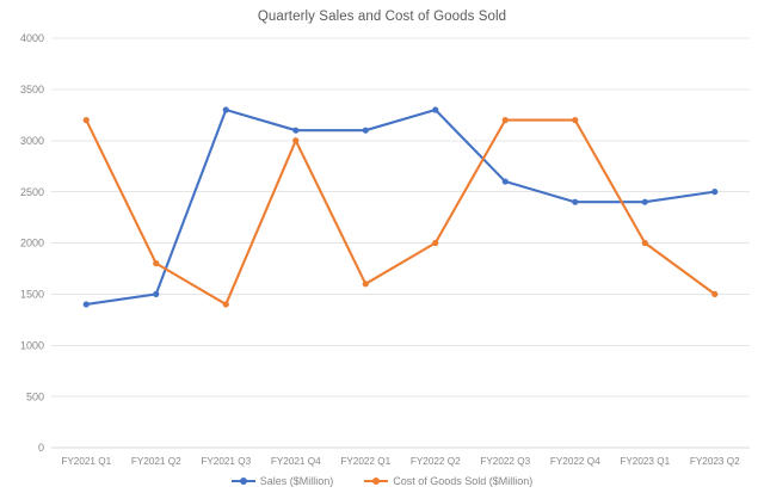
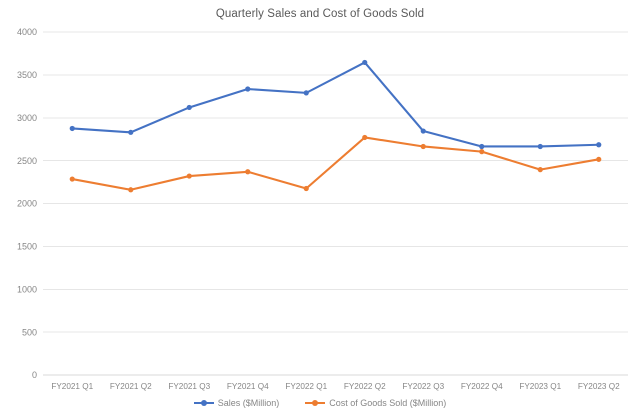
Sales ($Million)/FY2021 Q1: 1400 -> 2900
Cost of Goods Sold ($Million)/FY2021 Q1: 3200 -> 2300
Sales ($Million)/FY2021 Q2: 1500 -> 2800
Cost of Goods Sold ($Million)/FY2021 Q2: 1800 -> 2200
Sales ($Million)/FY2021 Q3: 3300 -> 3100
Cost of Goods Sold ($Million)/FY2021 Q3: 1400 -> 2300
Sales ($Million)/FY2021 Q4: 3100 -> 3300
Cost of Goods Sold ($Million)/FY2021 Q4: 3000 -> 2400
Sales ($Million)/FY2022 Q1: 3100 -> 3300
Cost of Goods Sold ($Million)/FY2022 Q1: 1600 -> 2200
Sales ($Million)/FY2022 Q2: 3300 -> 3600
Cost of Goods Sold ($Million)/FY2022 Q2: 2000 -> 2800
Sales ($Million)/FY2022 Q3: 2600 -> 2800
Cost of Goods Sold ($Million)/FY2022 Q3: 3200 -> 2700
Sales ($Million)/FY2022 Q4: 2400 -> 2700
Cost of Goods Sold ($Million)/FY2022 Q4: 3200 -> 2600
Sales ($Million)/FY2023 Q1: 2400 -> 2700
Cost of Goods Sold ($Million)/FY2023 Q1: 2000 -> 2400
Sales ($Million)/FY2023 Q2: 2500 -> 2700
Cost of Goods Sold ($Million)/FY2023 Q2: 1500 -> 2500
